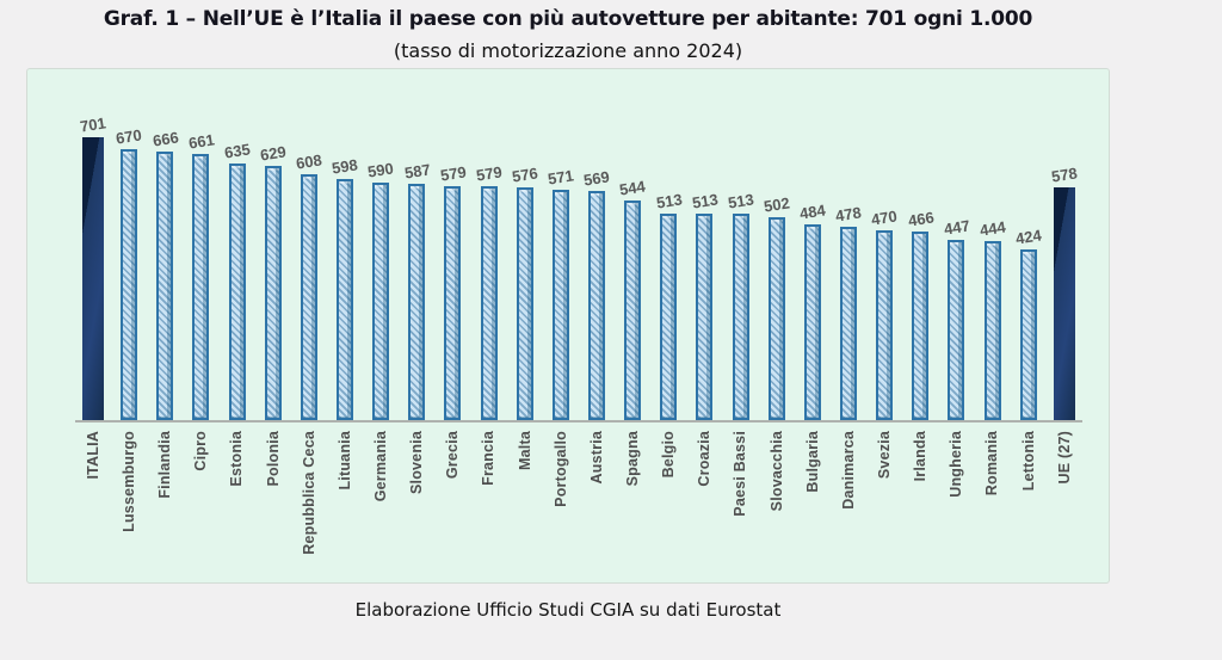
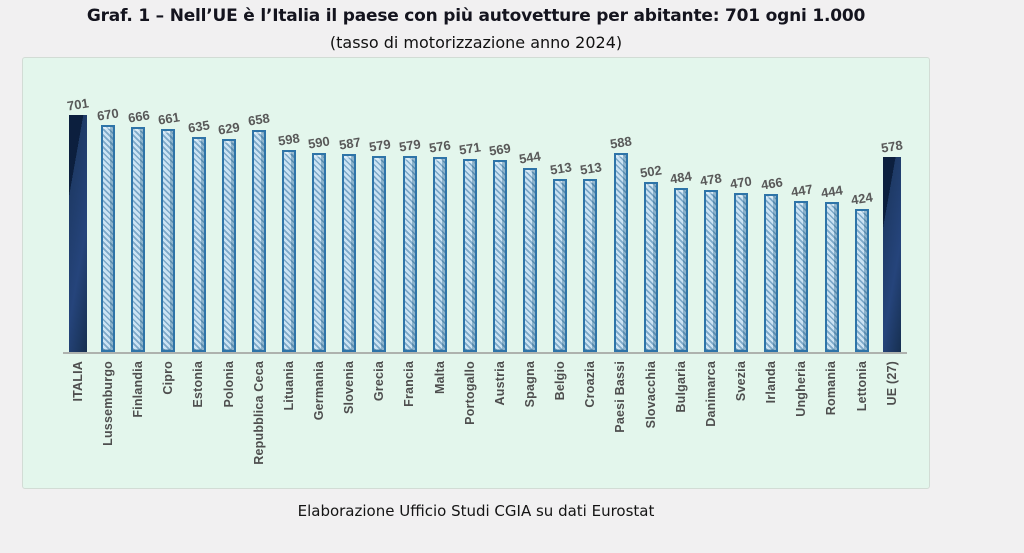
Repubblica Ceca: 608 -> 658
Paesi Bassi: 513 -> 588
